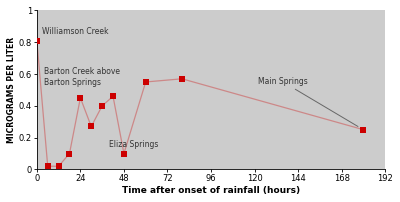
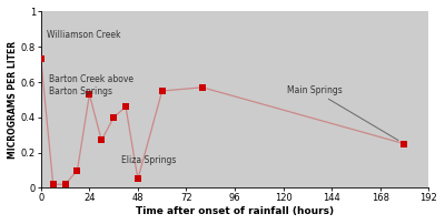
0: 0.81 -> 0.73
24: 0.45 -> 0.53
48: 0.10 -> 0.05
